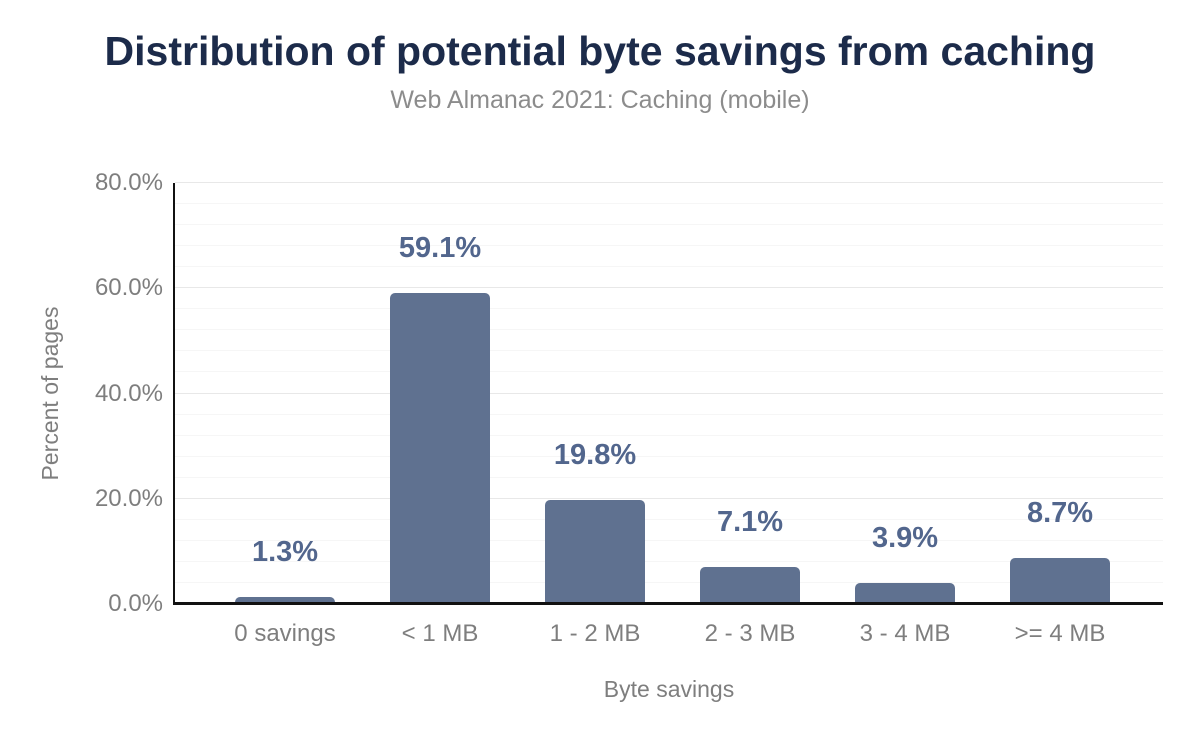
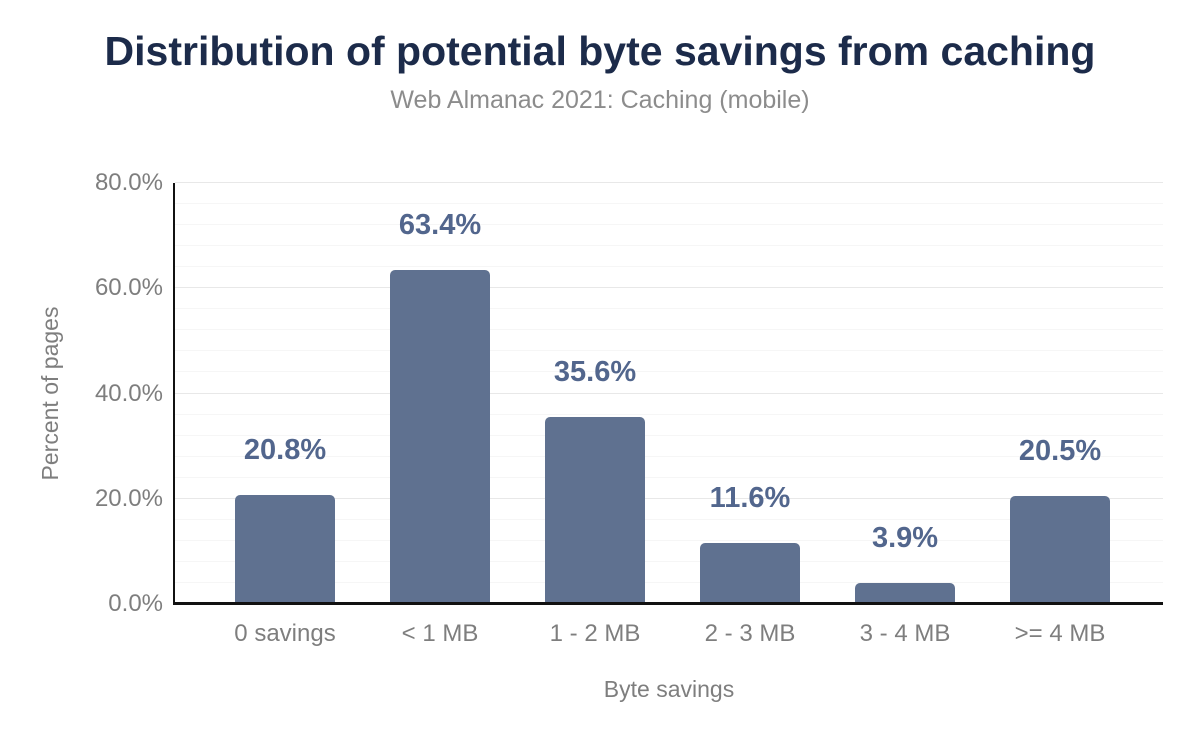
0 savings: 1.3% -> 20.8%
< 1 MB: 59.1% -> 63.4%
1 - 2 MB: 19.8% -> 35.6%
2 - 3 MB: 7.1% -> 11.6%
>= 4 MB: 8.7% -> 20.5%
